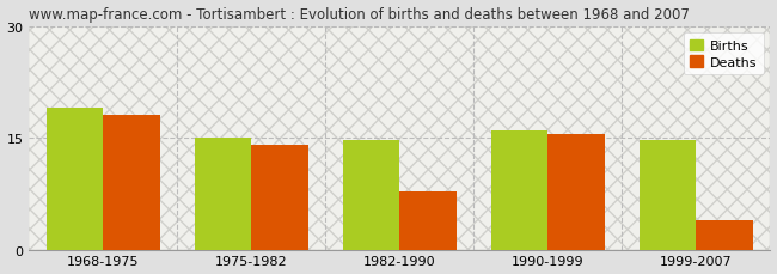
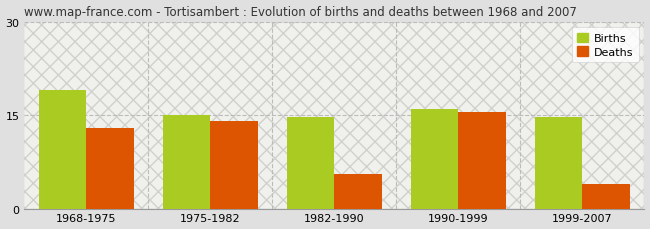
Deaths/1968-1975: 18.0 -> 13.0
Deaths/1982-1990: 7.8 -> 5.5
